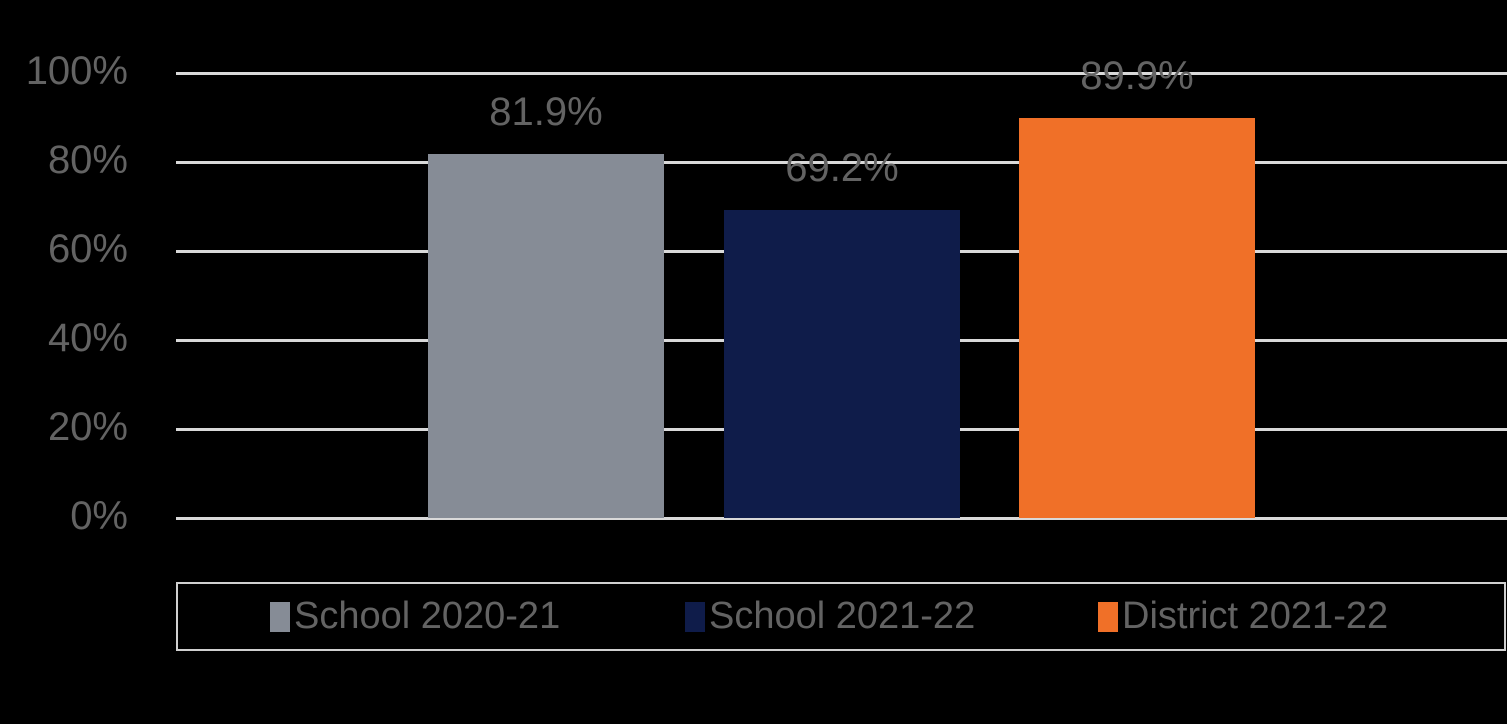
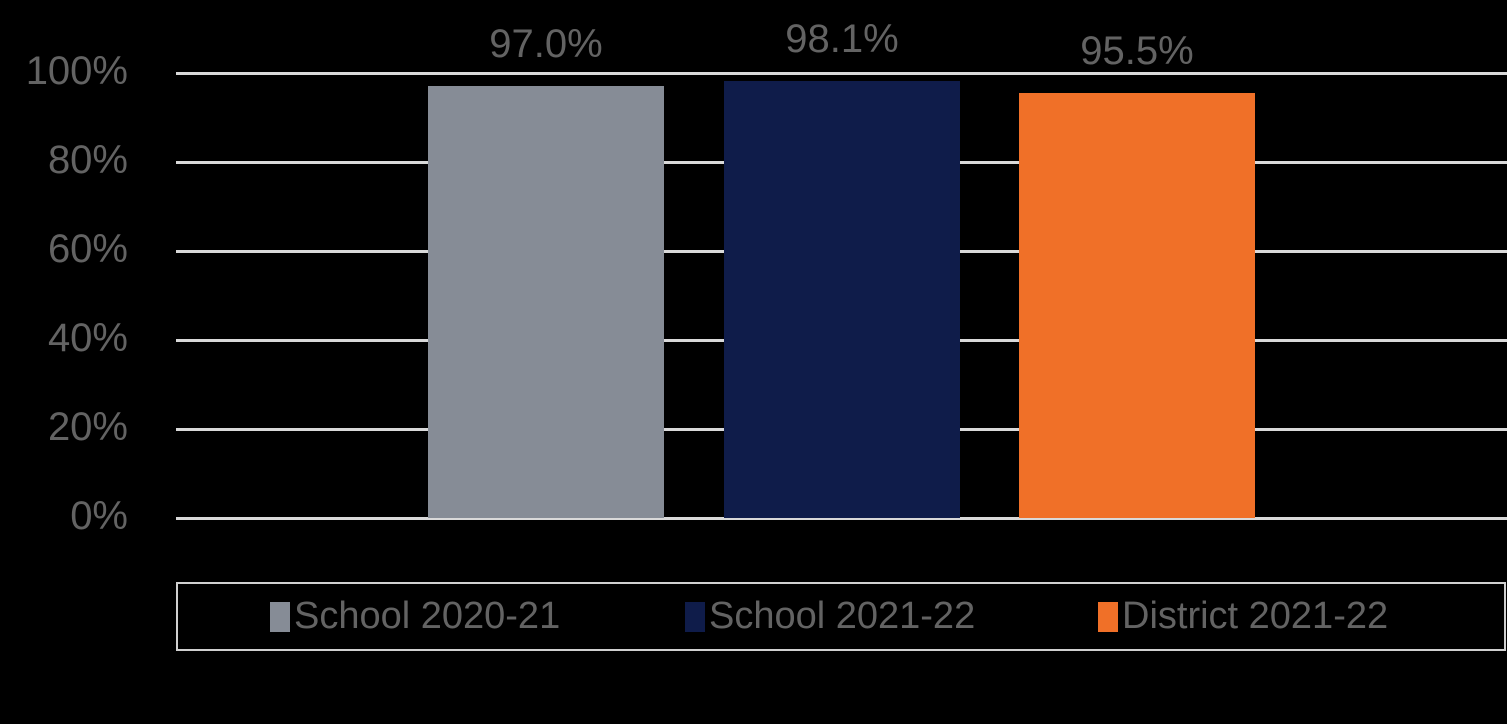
School 2020-21: 81.9% -> 97.0%
School 2021-22: 69.2% -> 98.1%
District 2021-22: 89.9% -> 95.5%
